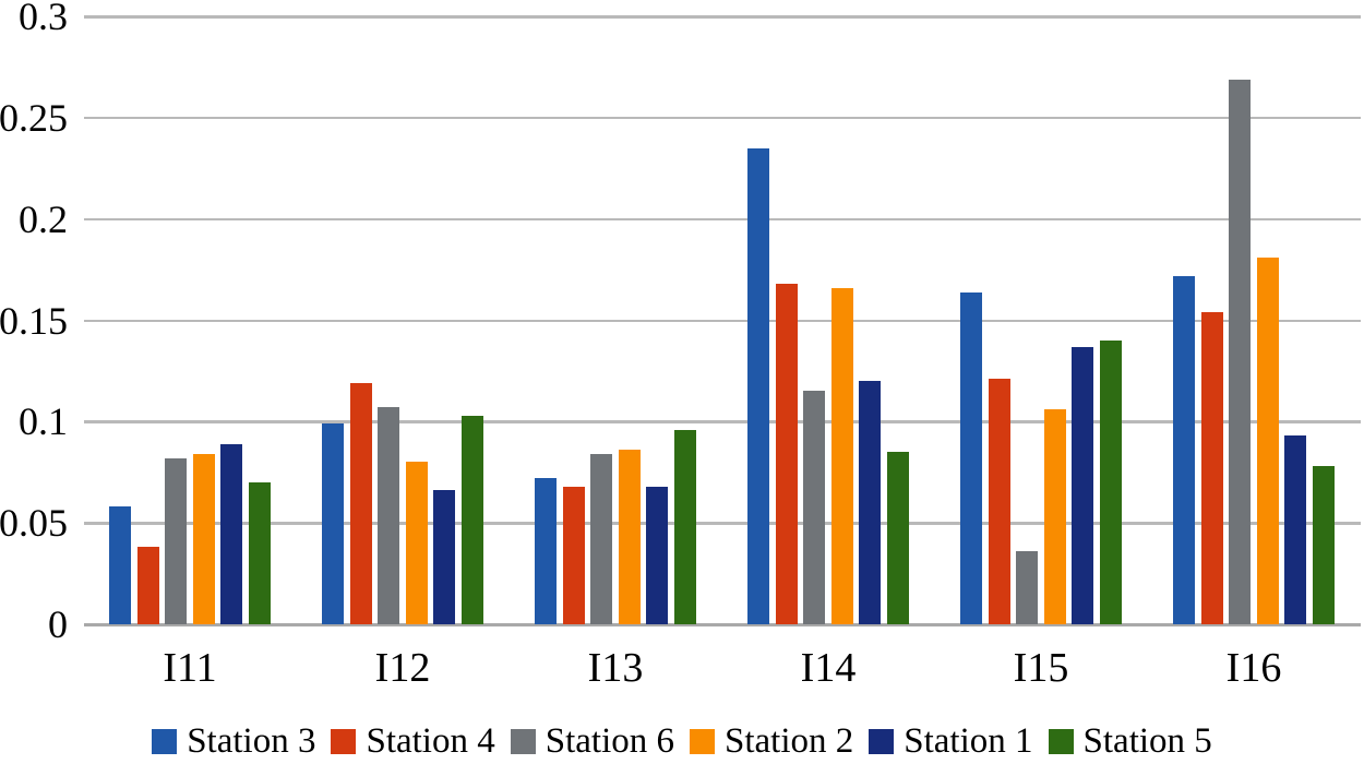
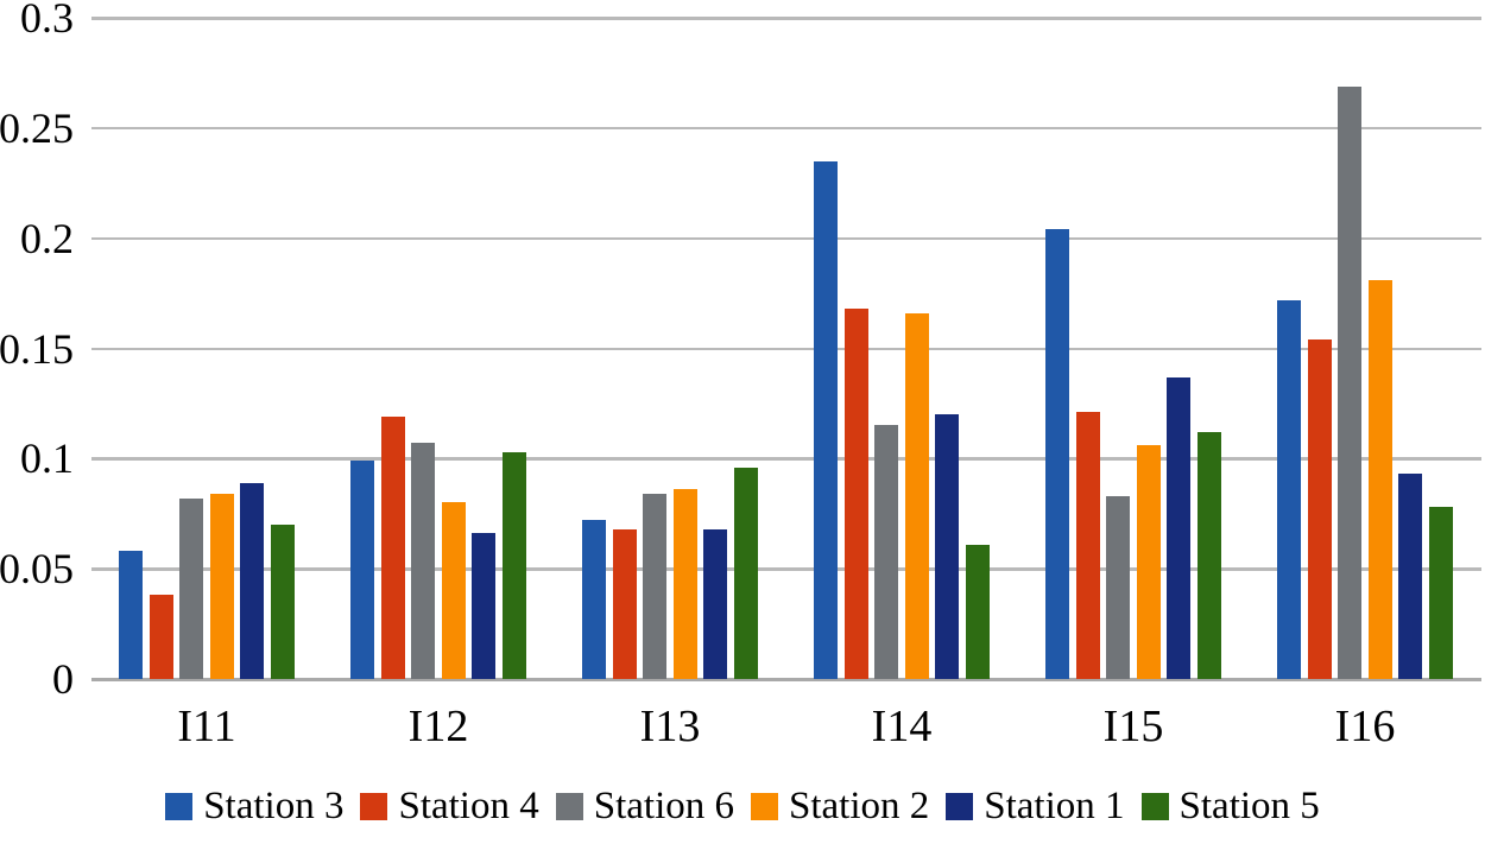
Station 5/I14: 0.085 -> 0.061
Station 3/I15: 0.164 -> 0.204
Station 6/I15: 0.036 -> 0.083
Station 5/I15: 0.140 -> 0.112
